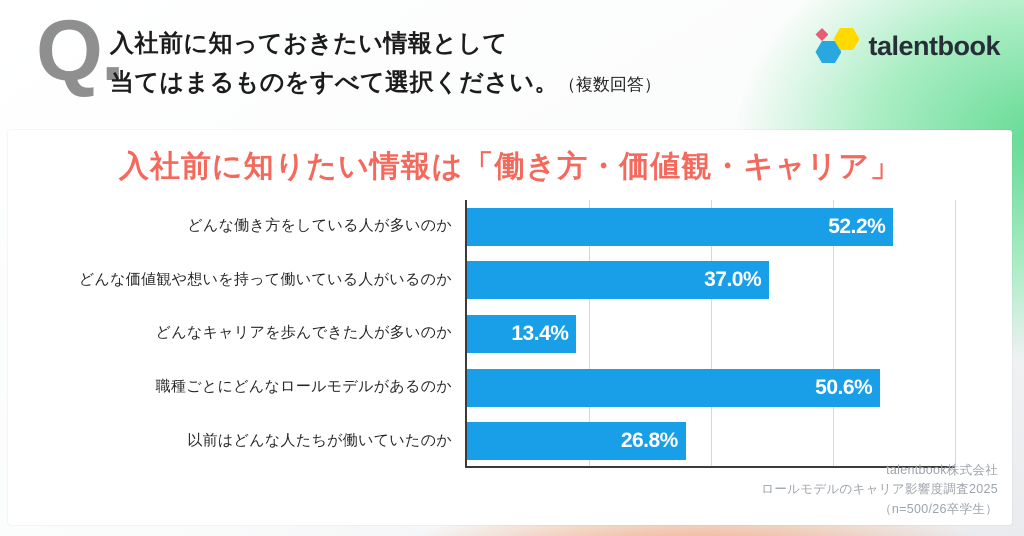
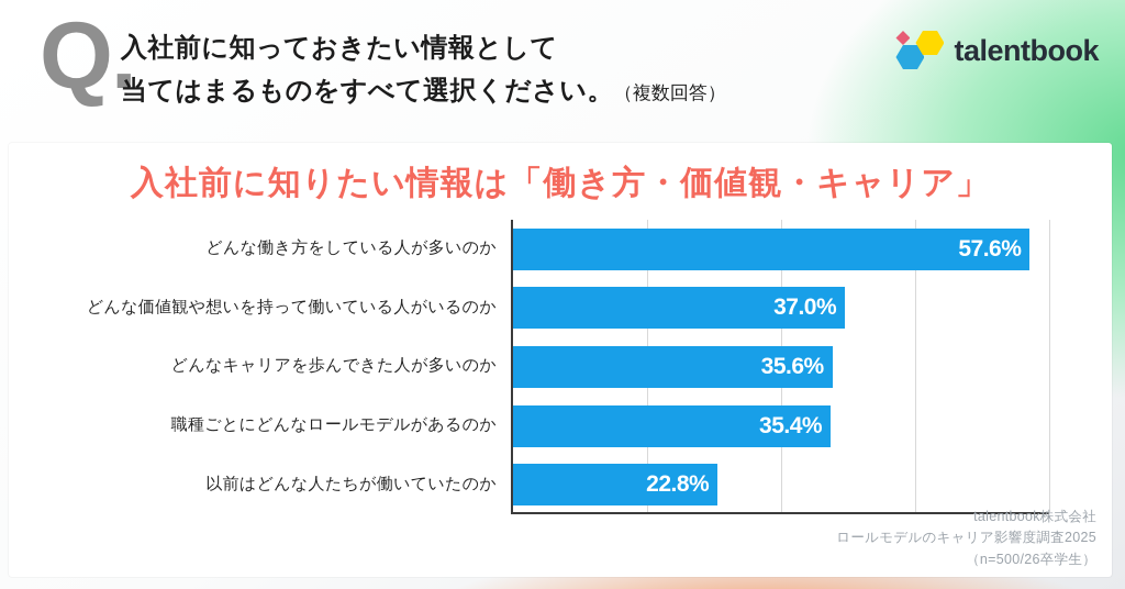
どんな働き方をしている人が多いのか: 52.2% -> 57.6%
どんなキャリアを歩んできた人が多いのか: 13.4% -> 35.6%
職種ごとにどんなロールモデルがあるのか: 50.6% -> 35.4%
以前はどんな人たちが働いていたのか: 26.8% -> 22.8%
